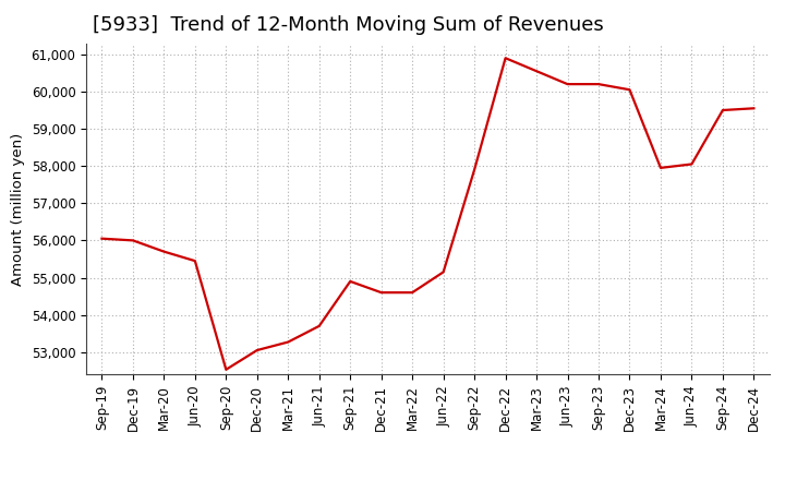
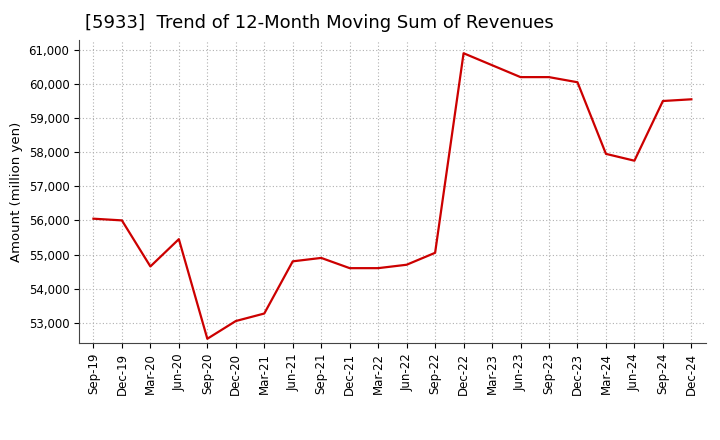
Mar-20: 55,700 -> 54,650
Jun-21: 53,700 -> 54,800
Jun-22: 55,150 -> 54,700
Sep-22: 57,900 -> 55,050
Jun-24: 58,050 -> 57,750
